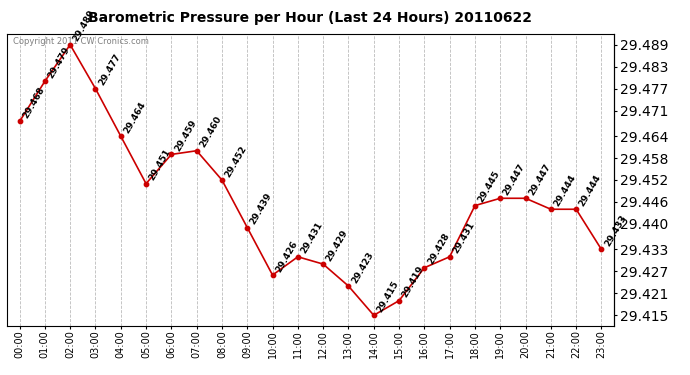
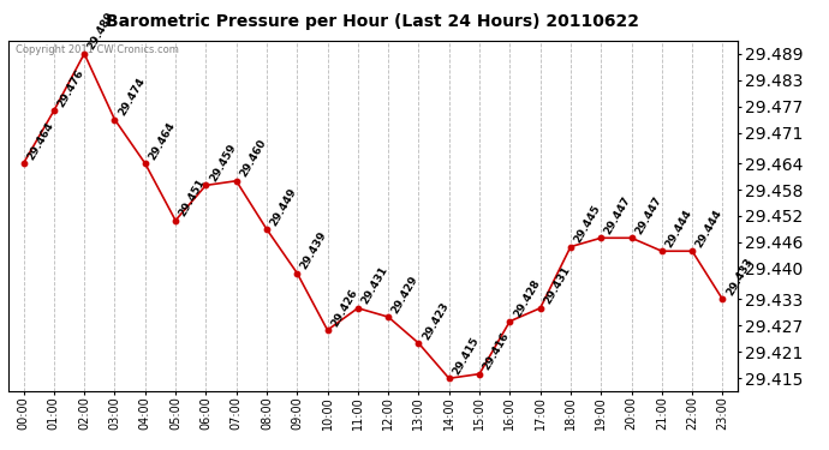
00:00: 29.468 -> 29.464
01:00: 29.479 -> 29.476
03:00: 29.477 -> 29.474
08:00: 29.452 -> 29.449
15:00: 29.419 -> 29.416
